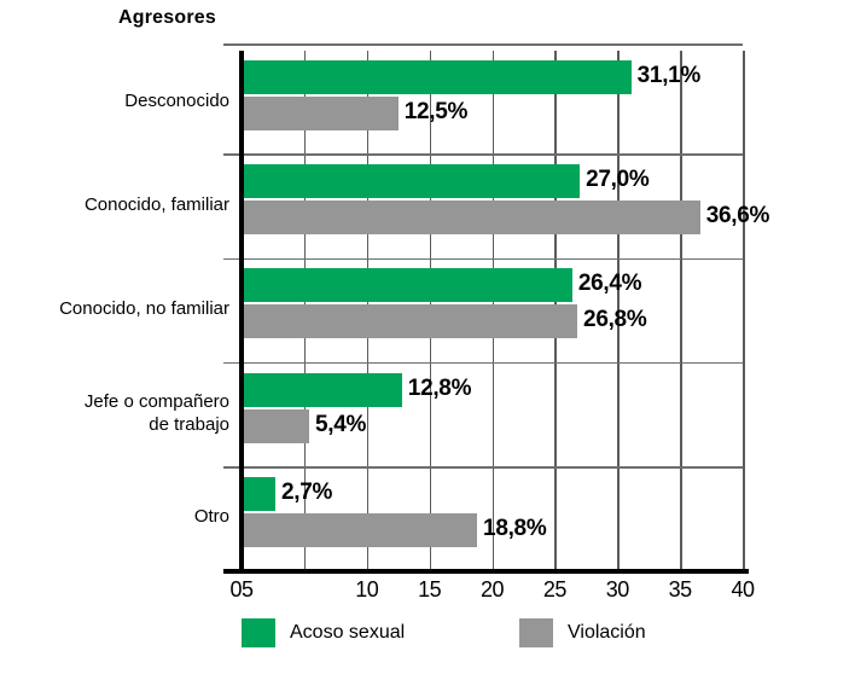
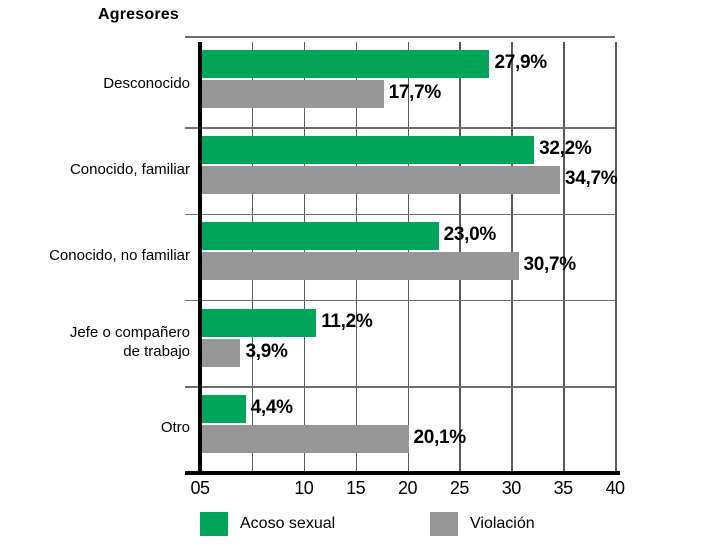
Acoso sexual/Desconocido: 31,1% -> 27,9%
Violación/Desconocido: 12,5% -> 17,7%
Acoso sexual/Conocido, familiar: 27,0% -> 32,2%
Violación/Conocido, familiar: 36,6% -> 34,7%
Acoso sexual/Conocido, no familiar: 26,4% -> 23,0%
Violación/Conocido, no familiar: 26,8% -> 30,7%
Acoso sexual/Jefe o compañero de trabajo: 12,8% -> 11,2%
Violación/Jefe o compañero de trabajo: 5,4% -> 3,9%
Acoso sexual/Otro: 2,7% -> 4,4%
Violación/Otro: 18,8% -> 20,1%
